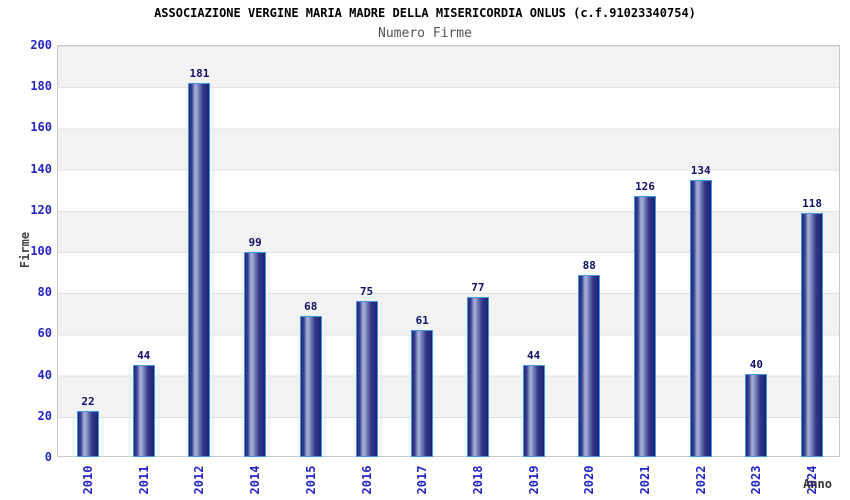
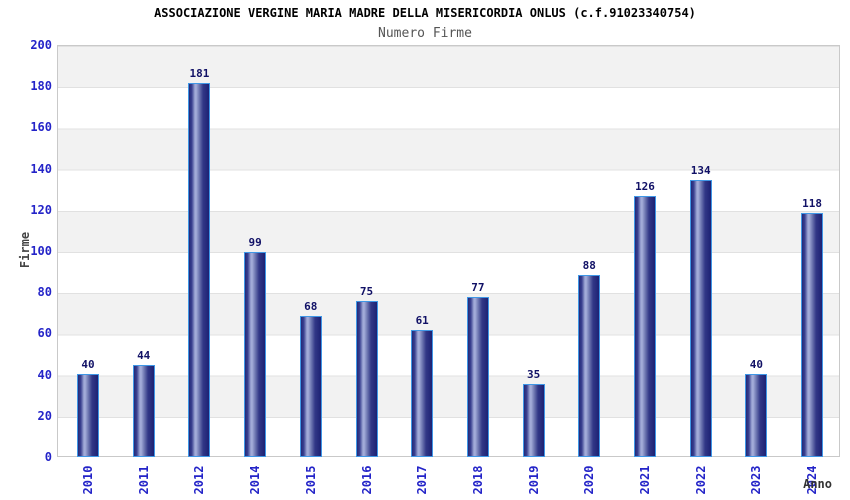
2010: 22 -> 40
2019: 44 -> 35
